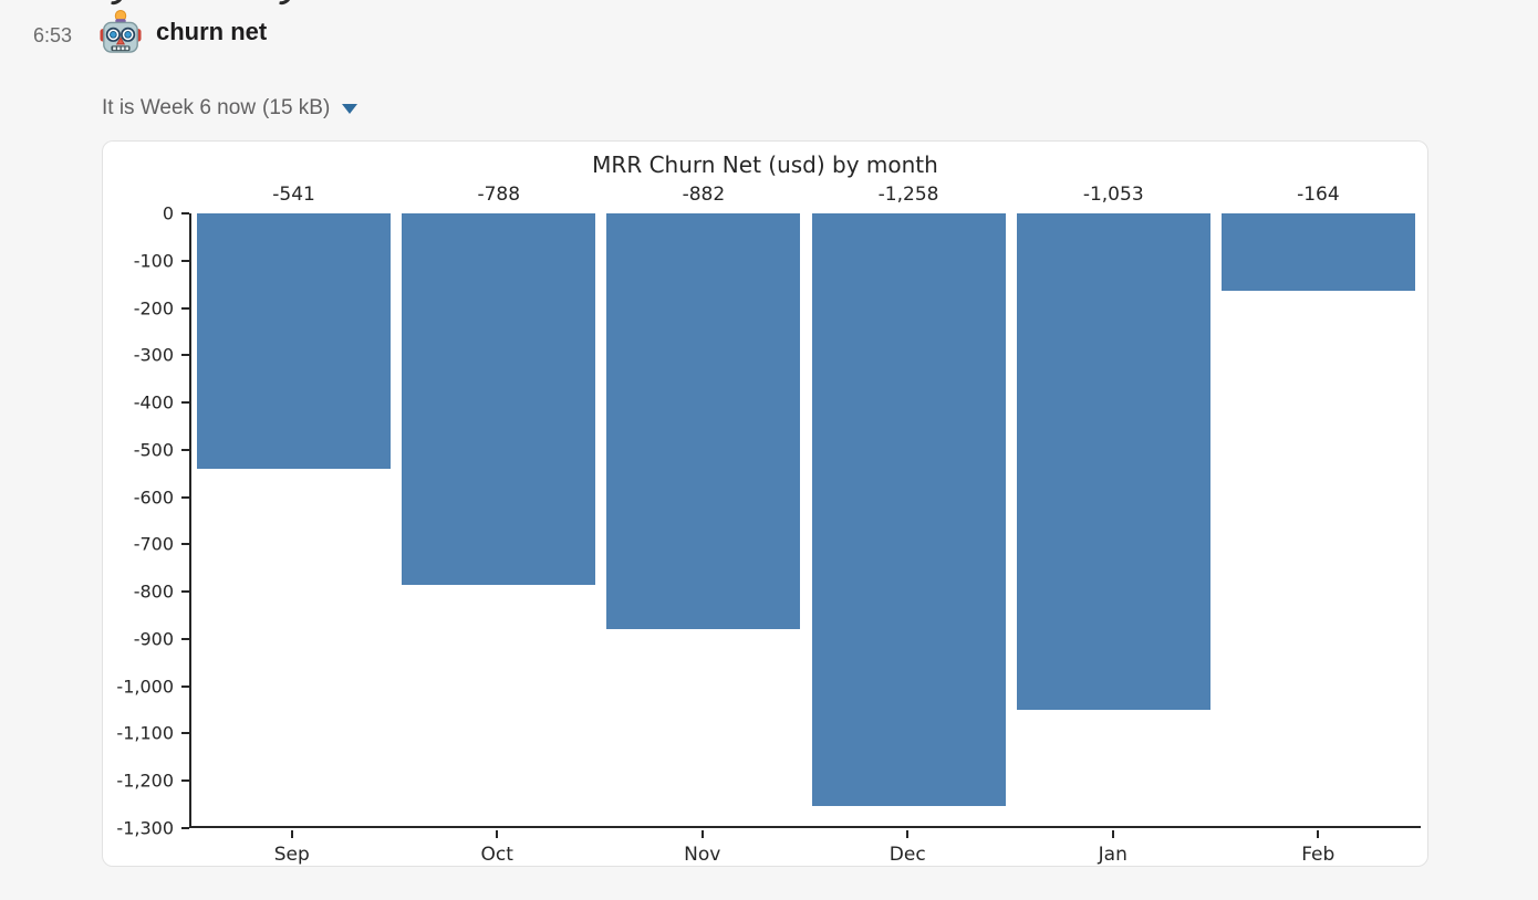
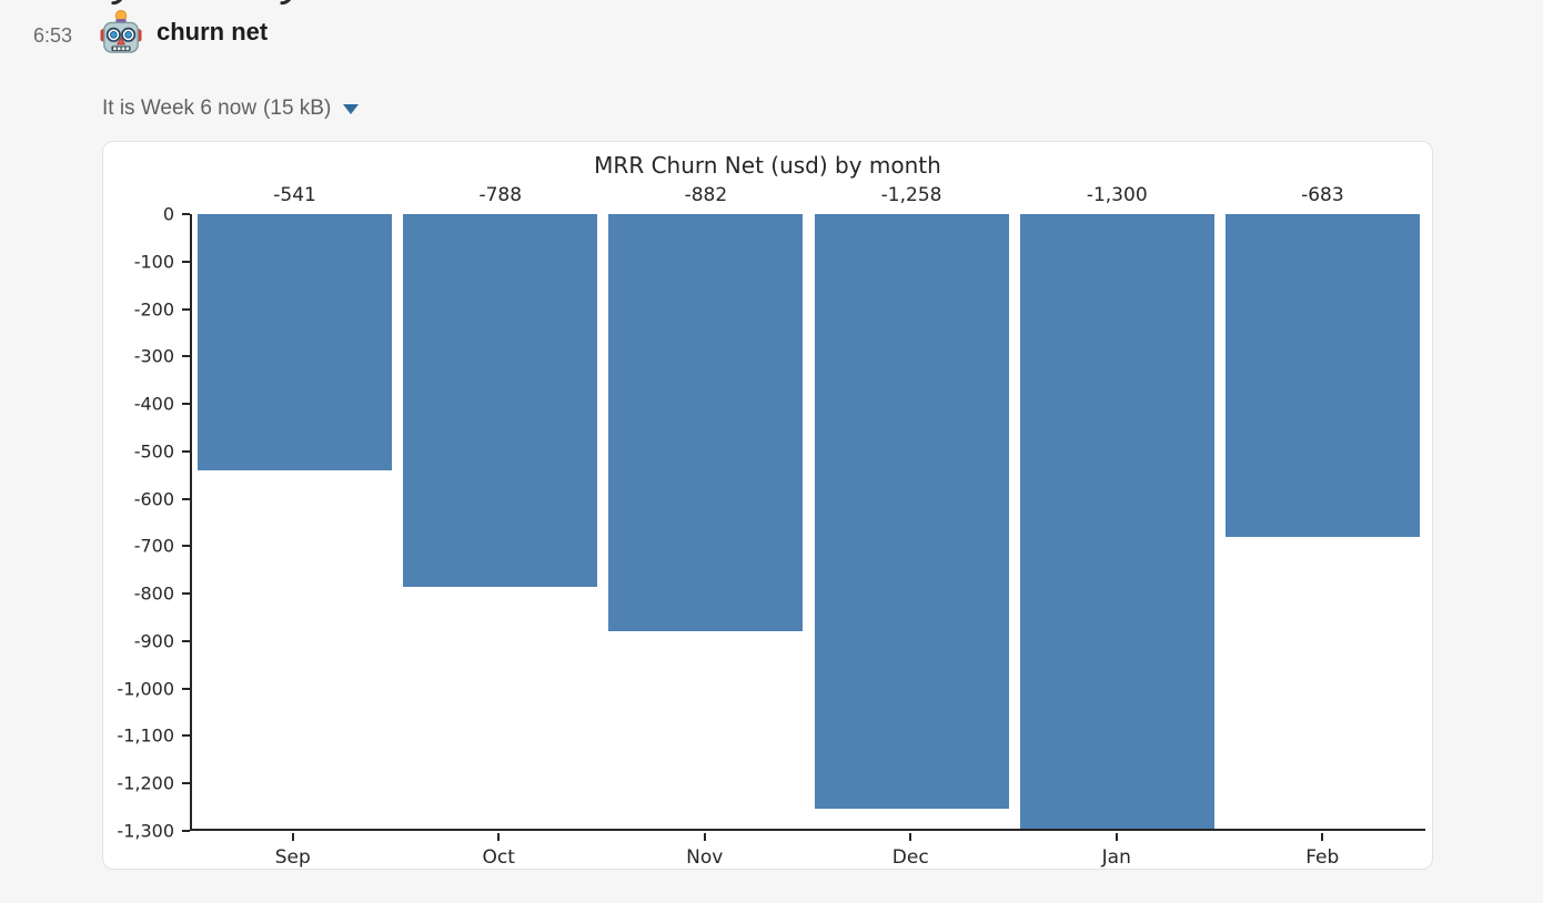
Jan: -1,053 -> -1,300
Feb: -164 -> -683
